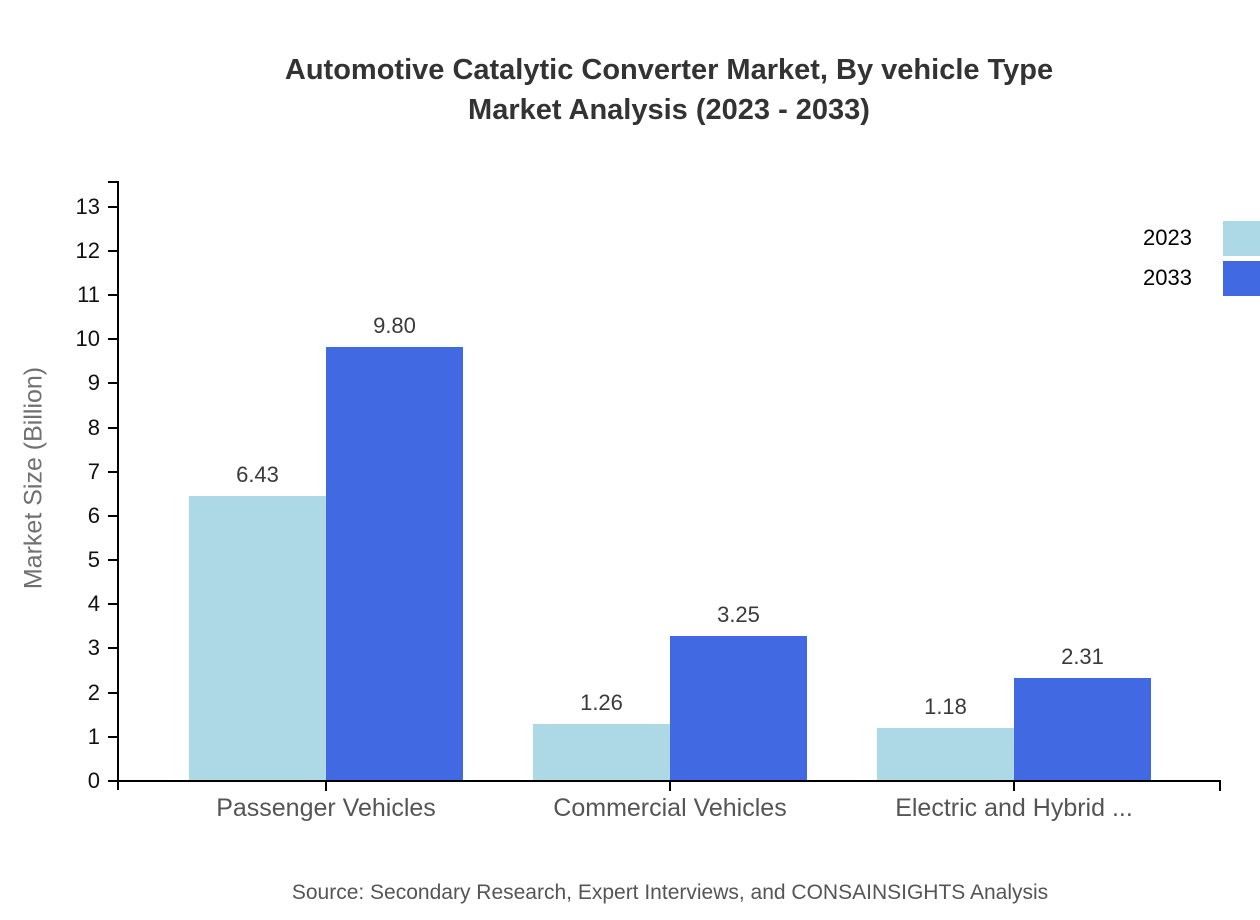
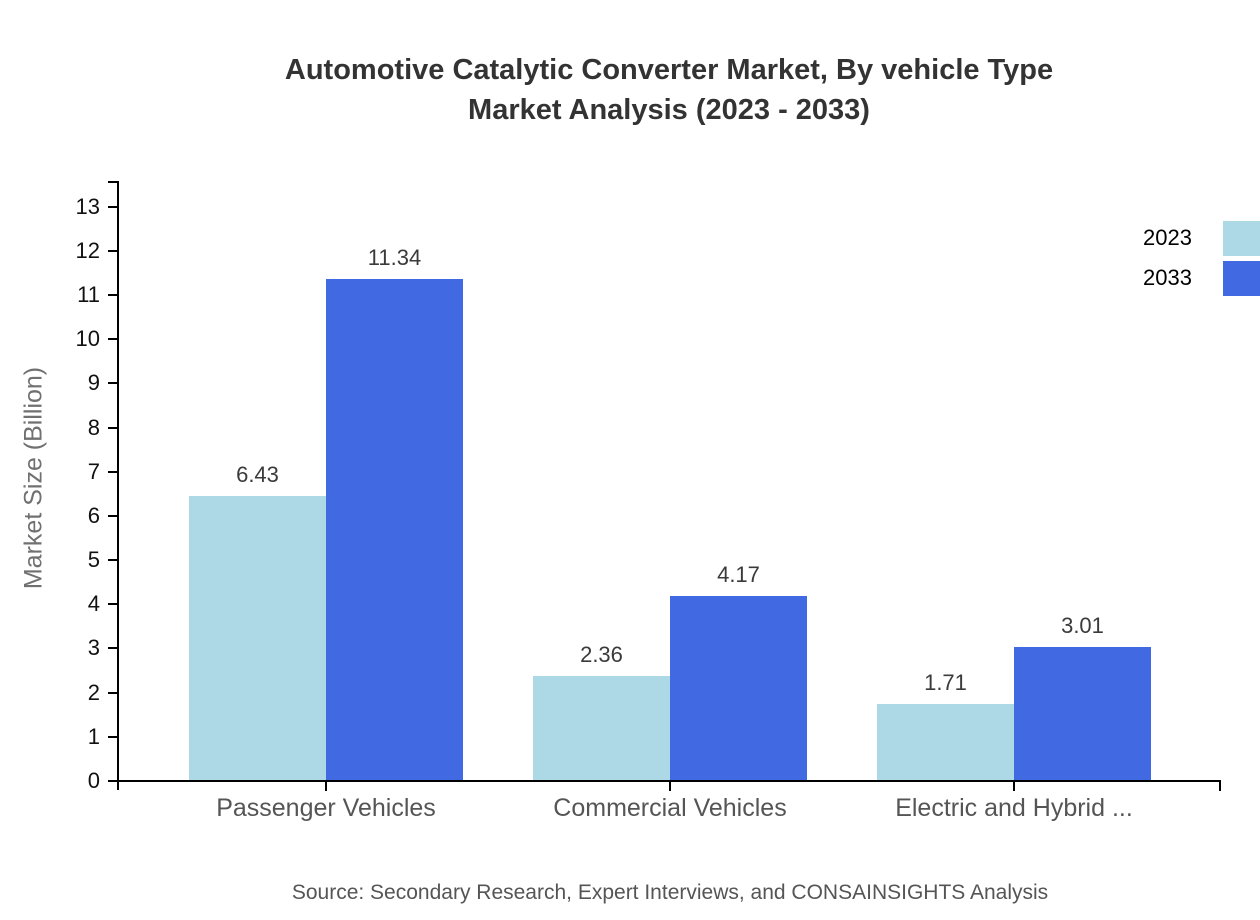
2033/Passenger Vehicles: 9.80 -> 11.34
2023/Commercial Vehicles: 1.26 -> 2.36
2033/Commercial Vehicles: 3.25 -> 4.17
2023/Electric and Hybrid ...: 1.18 -> 1.71
2033/Electric and Hybrid ...: 2.31 -> 3.01
